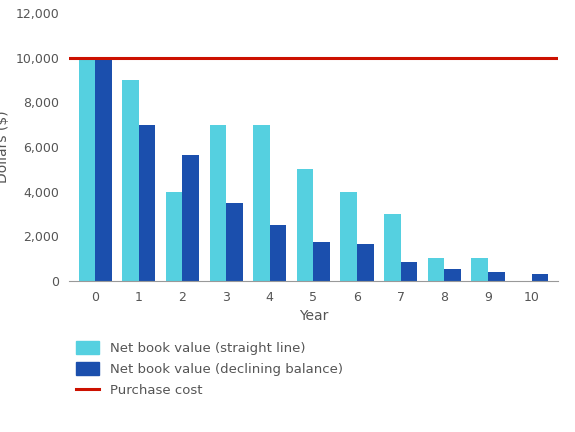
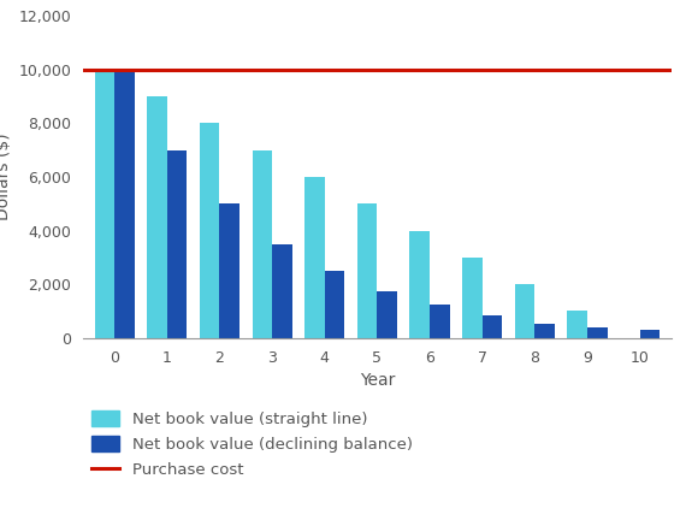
Net book value (straight line)/2: 4,000 -> 8,000
Net book value (declining balance)/2: 5,650 -> 5,000
Net book value (straight line)/4: 7,000 -> 6,000
Net book value (declining balance)/6: 1,650 -> 1,250
Net book value (straight line)/8: 1,000 -> 2,000
